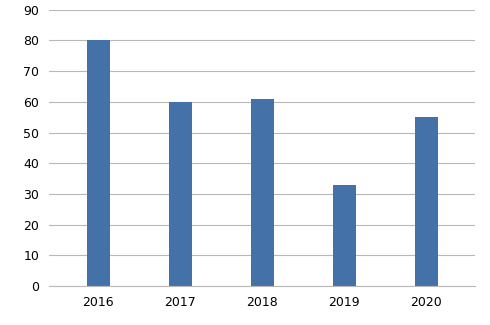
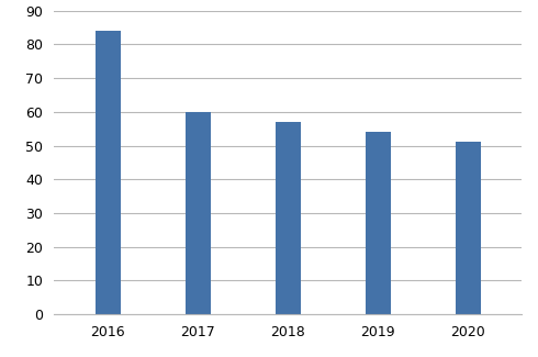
2016: 80 -> 84
2018: 61 -> 57
2019: 33 -> 54
2020: 55 -> 51
